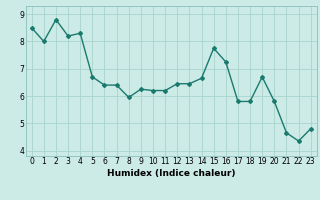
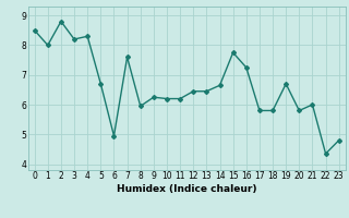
6: 6.40 -> 4.95
7: 6.40 -> 7.60
21: 4.65 -> 6.00
